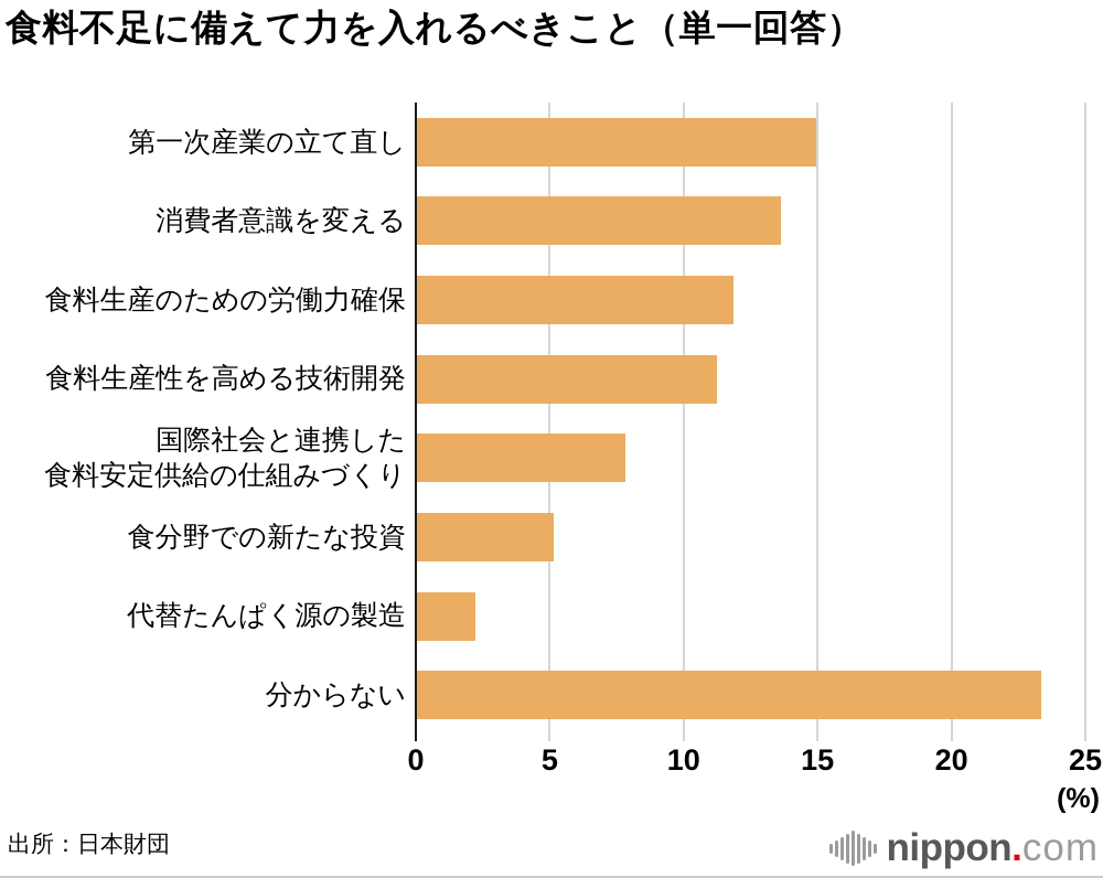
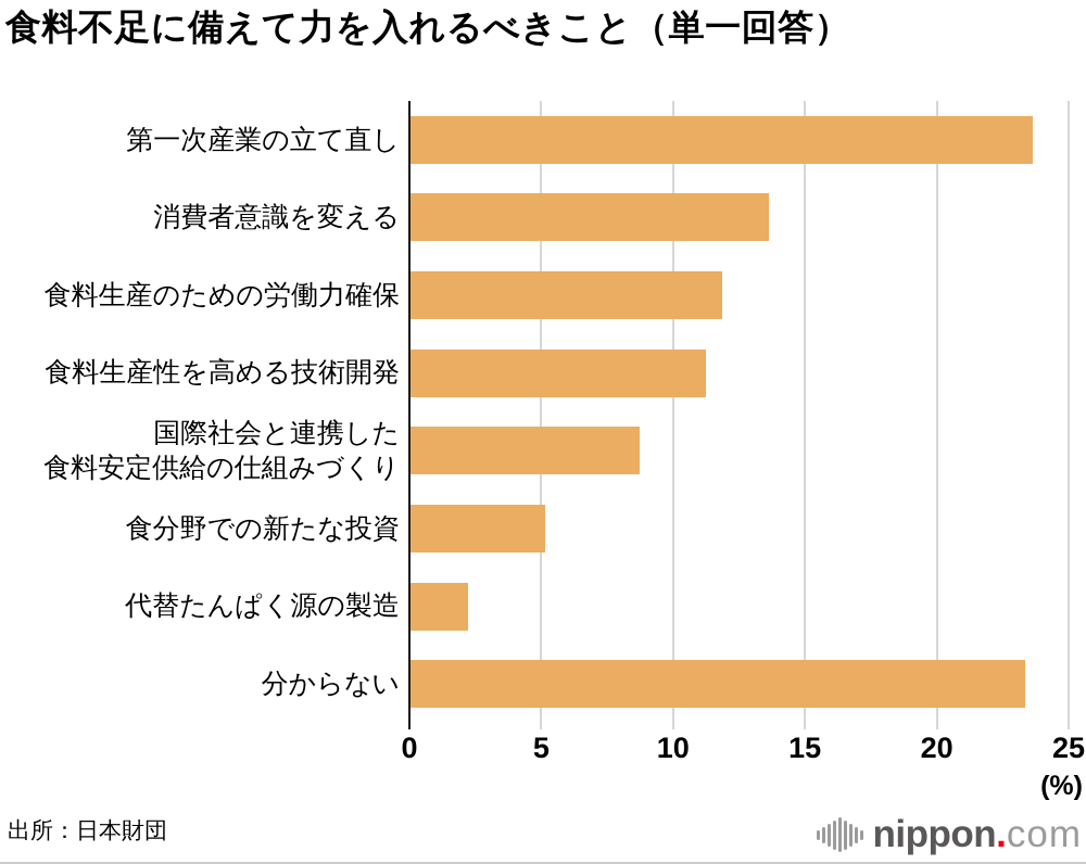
第一次産業の立て直し: 14.9 -> 23.6
国際社会と連携した 食料安定供給の仕組みづくり: 7.8 -> 8.7
